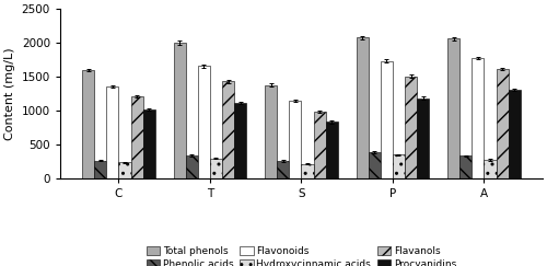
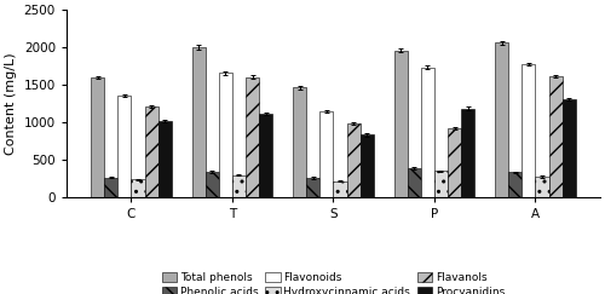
Flavanols/T: 1430 -> 1600
Total phenols/S: 1380 -> 1460
Total phenols/P: 2080 -> 1960
Flavanols/P: 1500 -> 920
